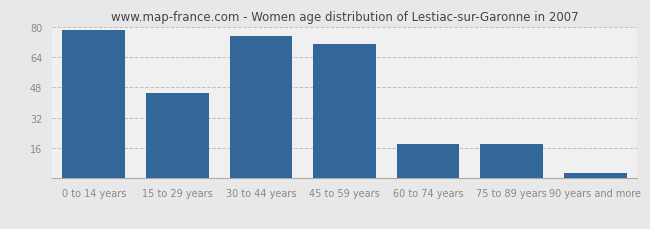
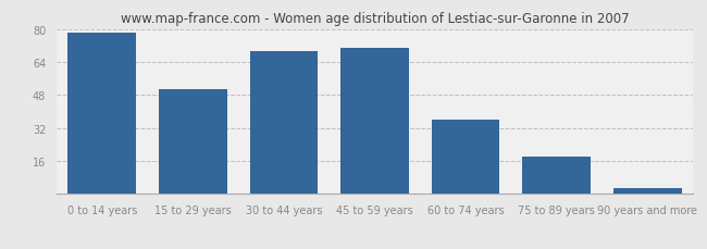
15 to 29 years: 45 -> 51
30 to 44 years: 75 -> 69
60 to 74 years: 18 -> 36
